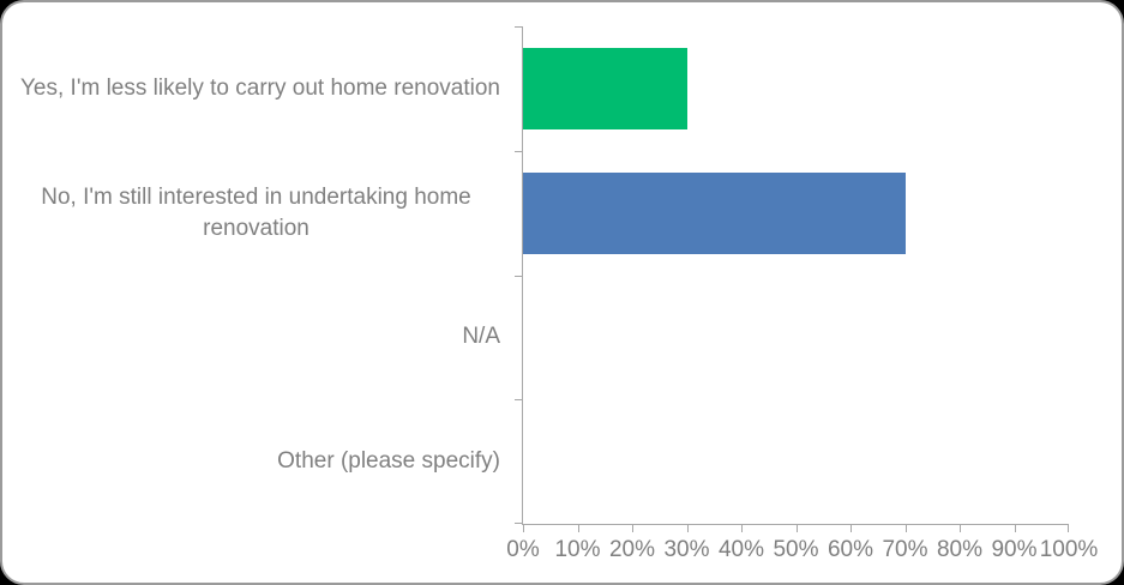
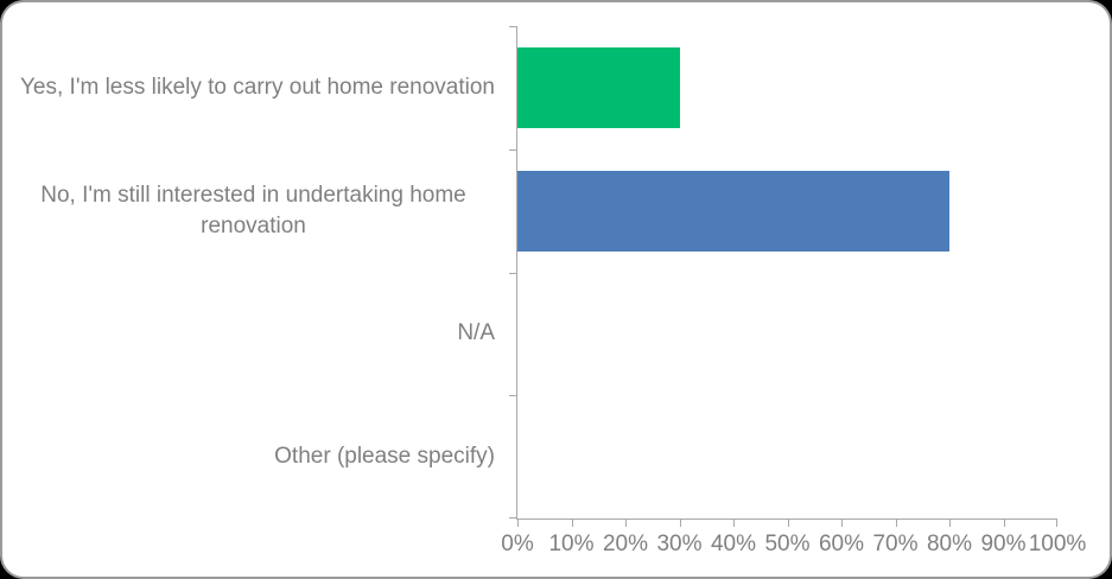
No, I'm still interested in undertaking home renovation: 70% -> 80%
